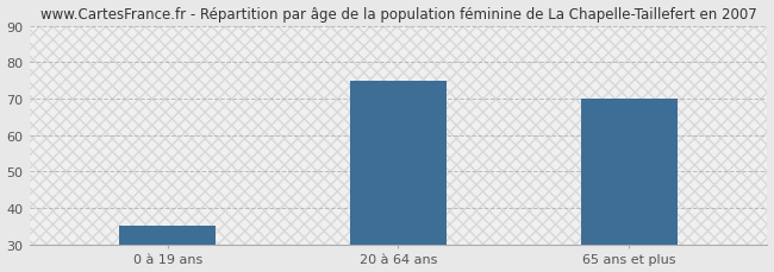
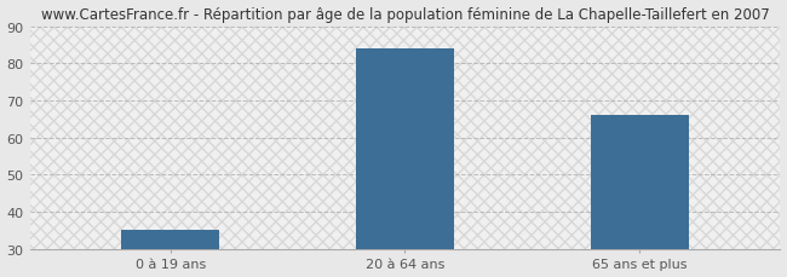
20 à 64 ans: 75 -> 84
65 ans et plus: 70 -> 66
